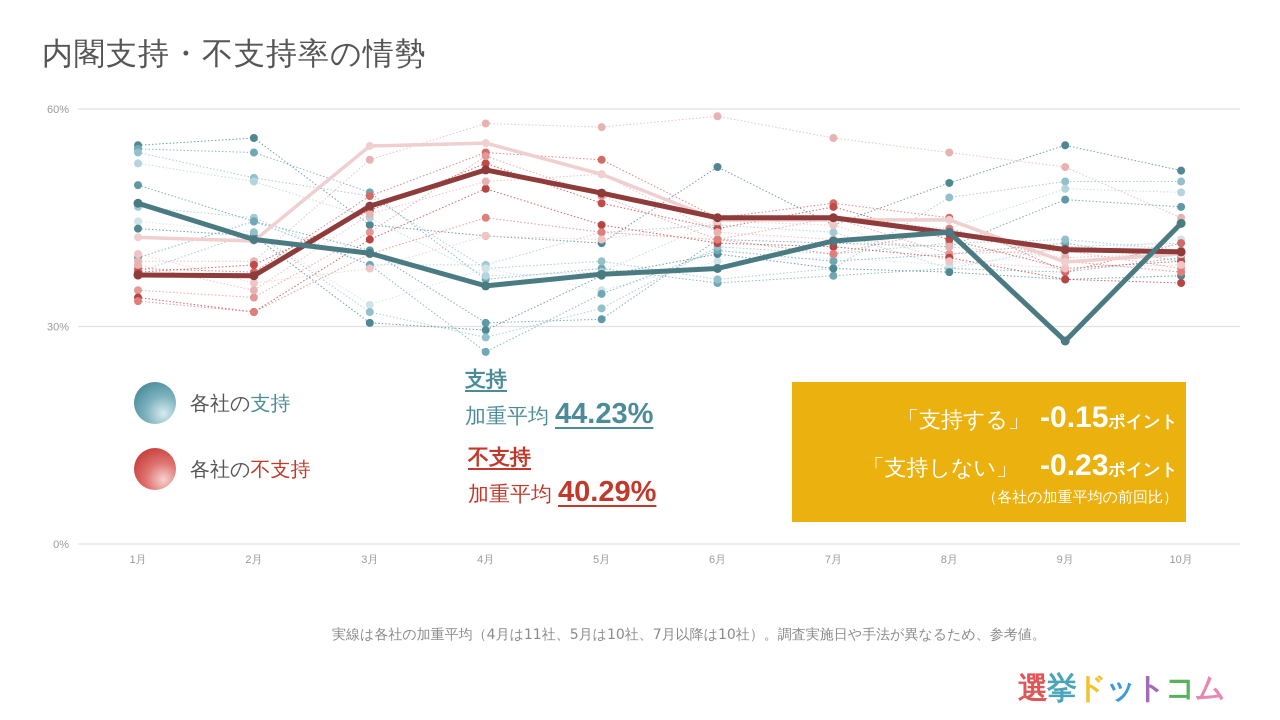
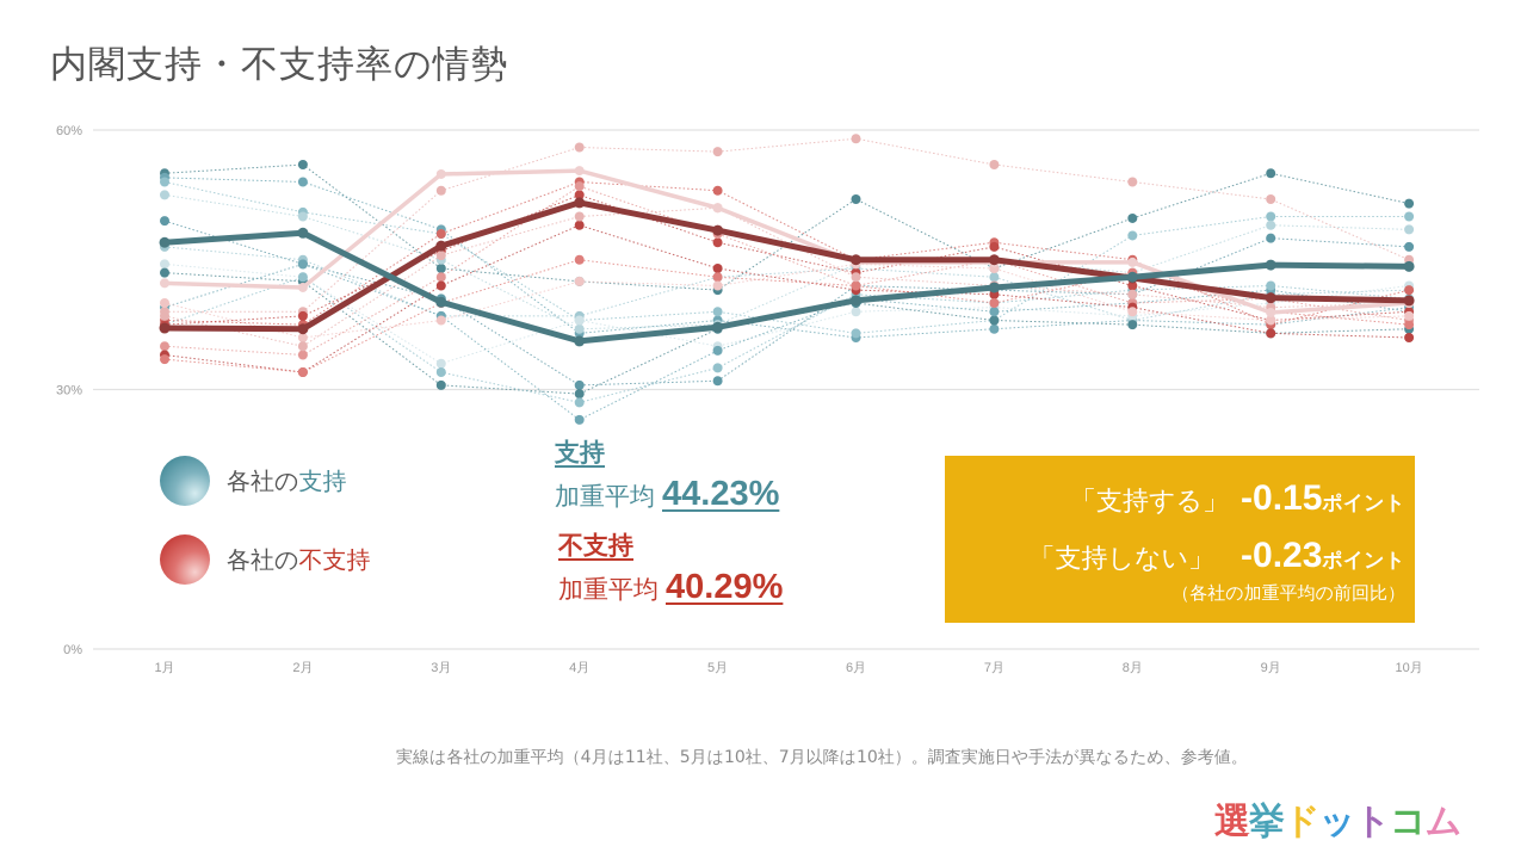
支持 加重平均/2月: 42% -> 48%
支持 加重平均/6月: 38% -> 40%
支持 加重平均/9月: 28% -> 44%
